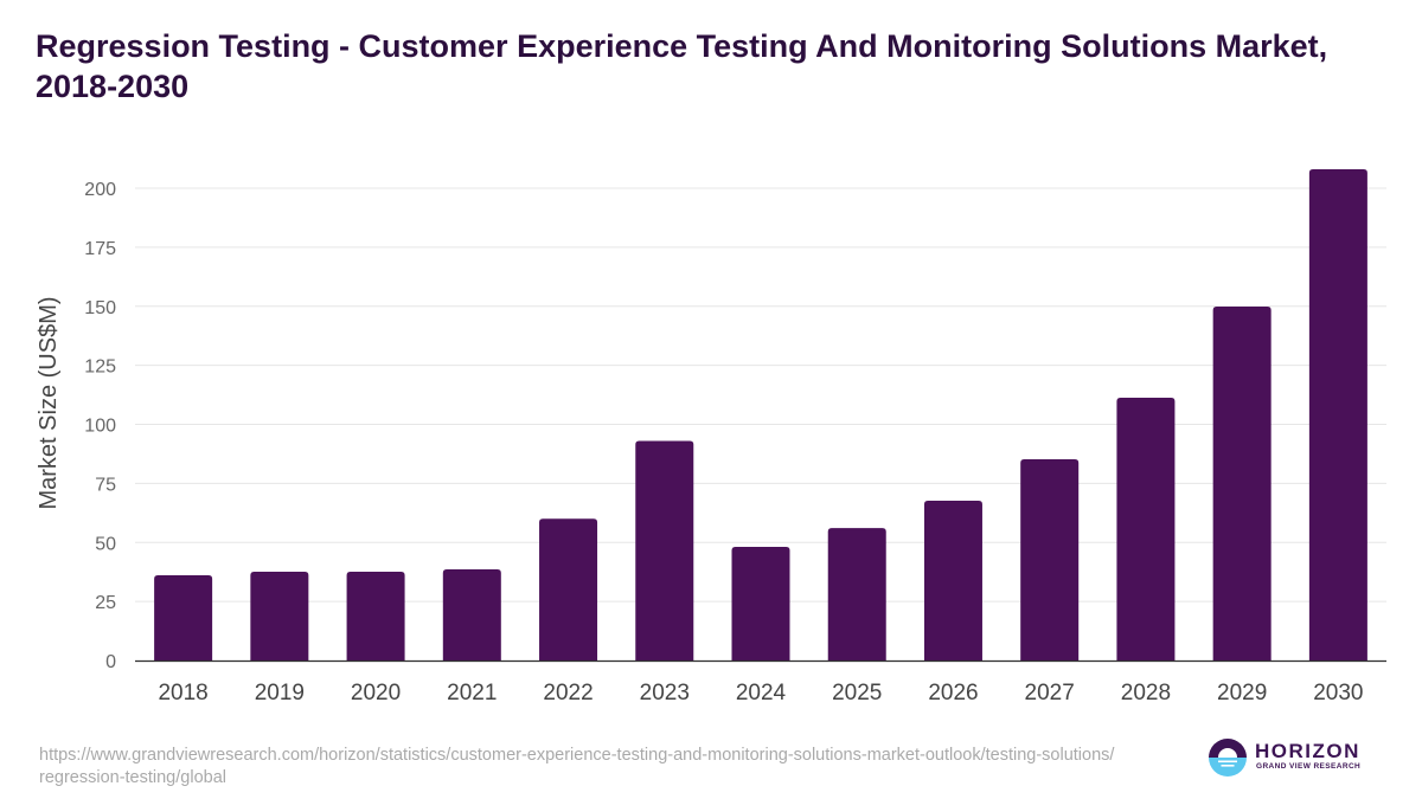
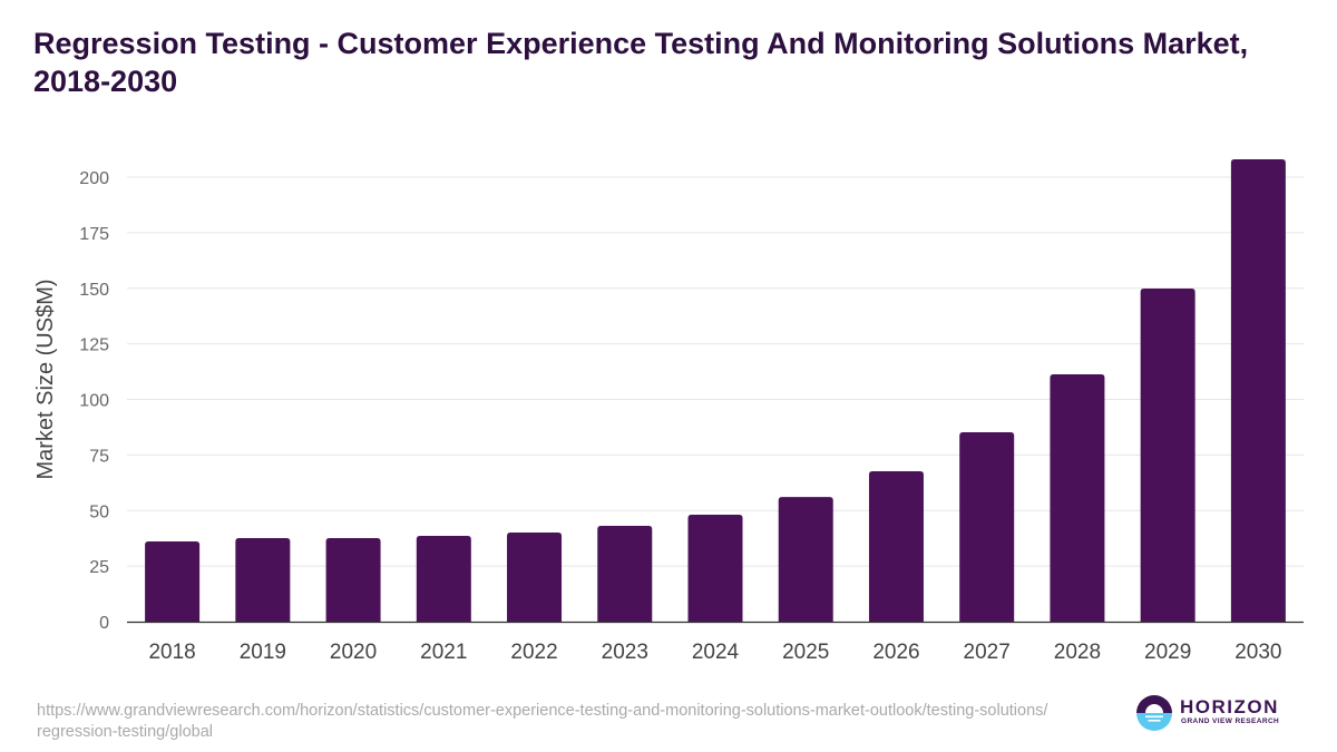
2022: 60 -> 40
2023: 93 -> 43
